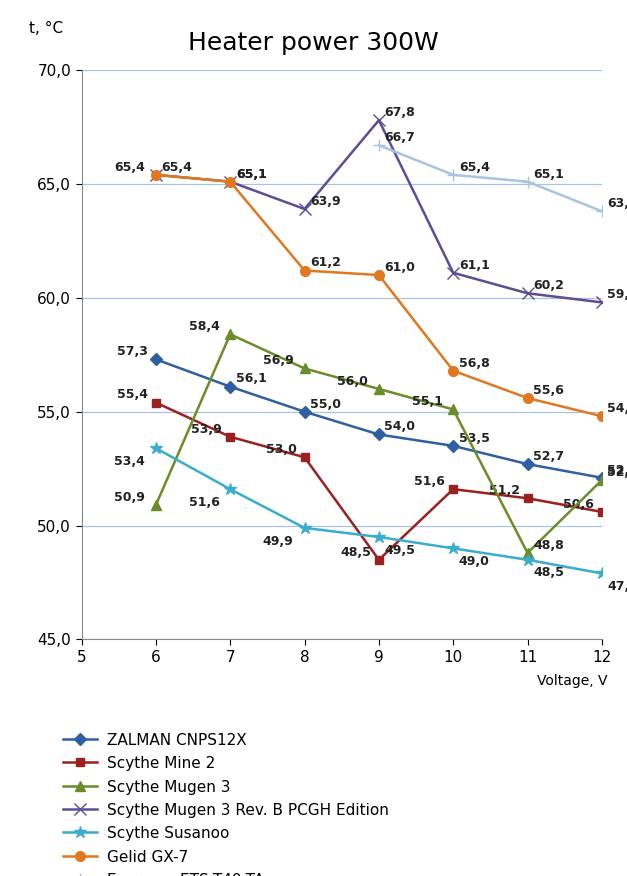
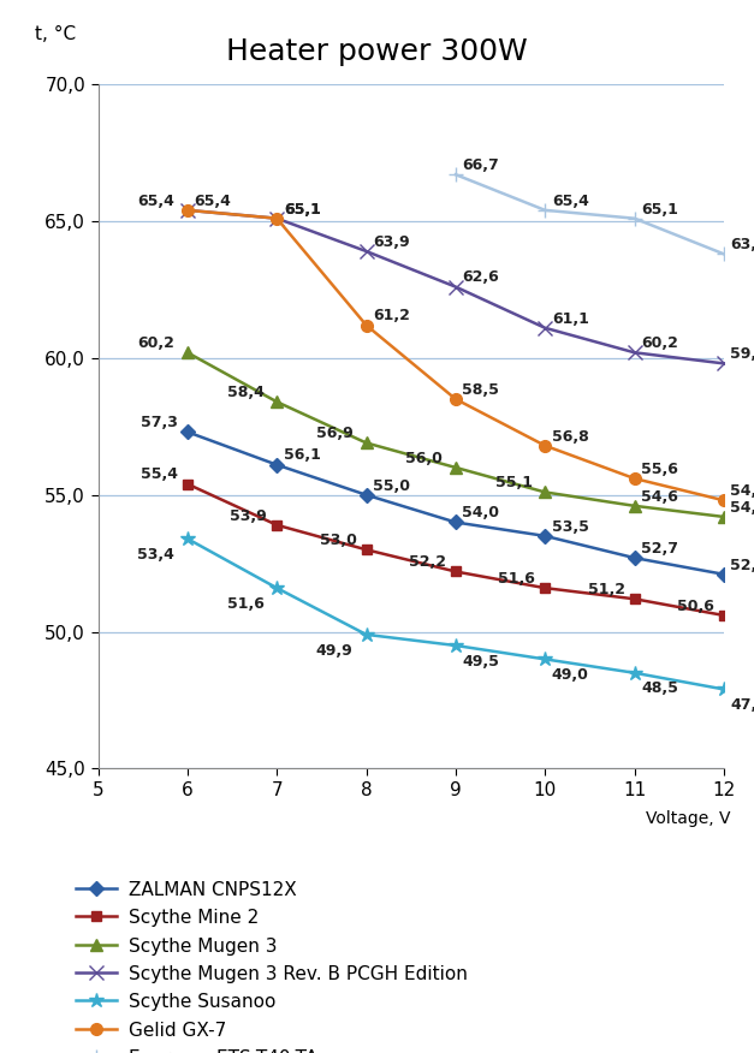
Scythe Mugen 3/6: 50,9 -> 60,2
Scythe Mine 2/9: 48,5 -> 52,2
Scythe Mugen 3 Rev. B PCGH Edition/9: 67,8 -> 62,6
Gelid GX-7/9: 61,0 -> 58,5
Scythe Mugen 3/11: 48,8 -> 54,6
Scythe Mugen 3/12: 52,0 -> 54,2
